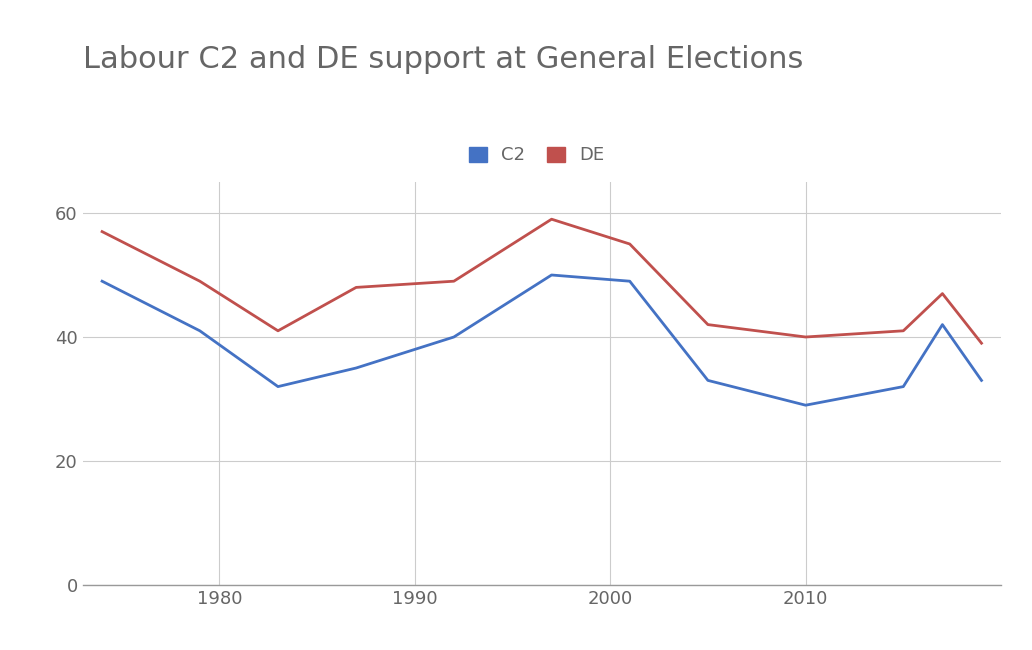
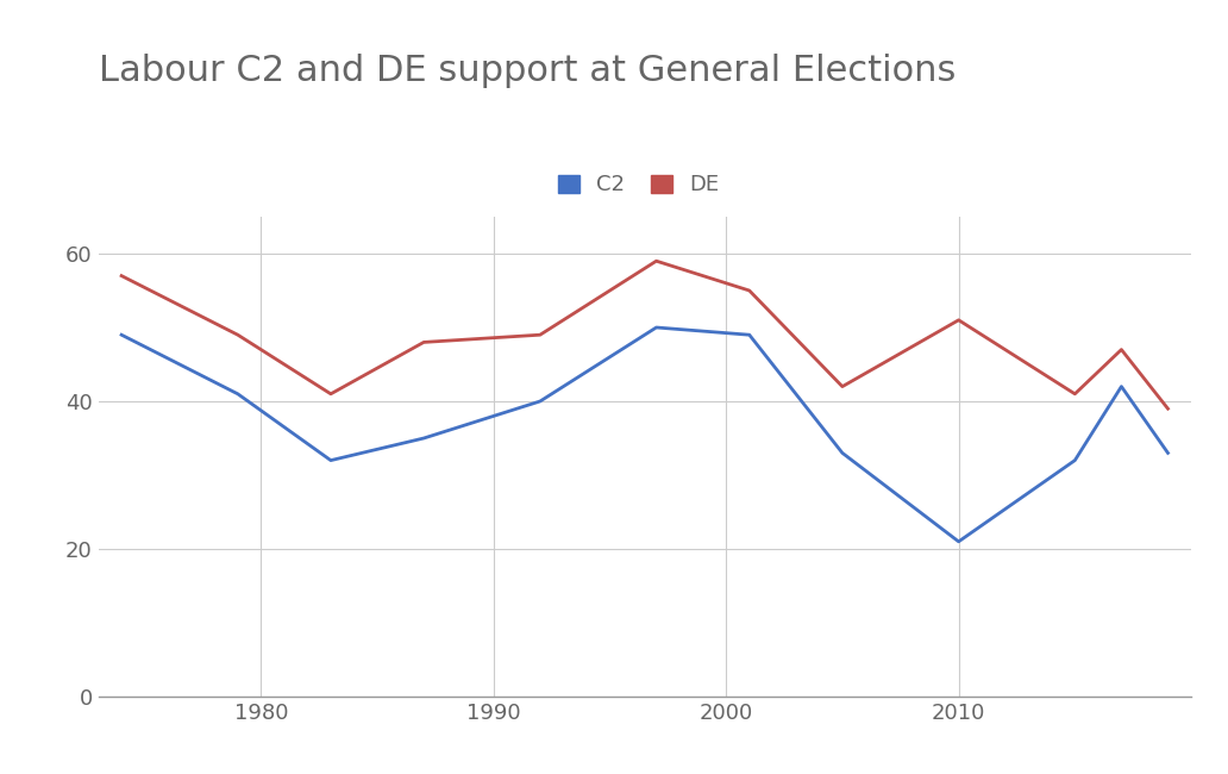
C2/2010: 29 -> 21
DE/2010: 40 -> 51
